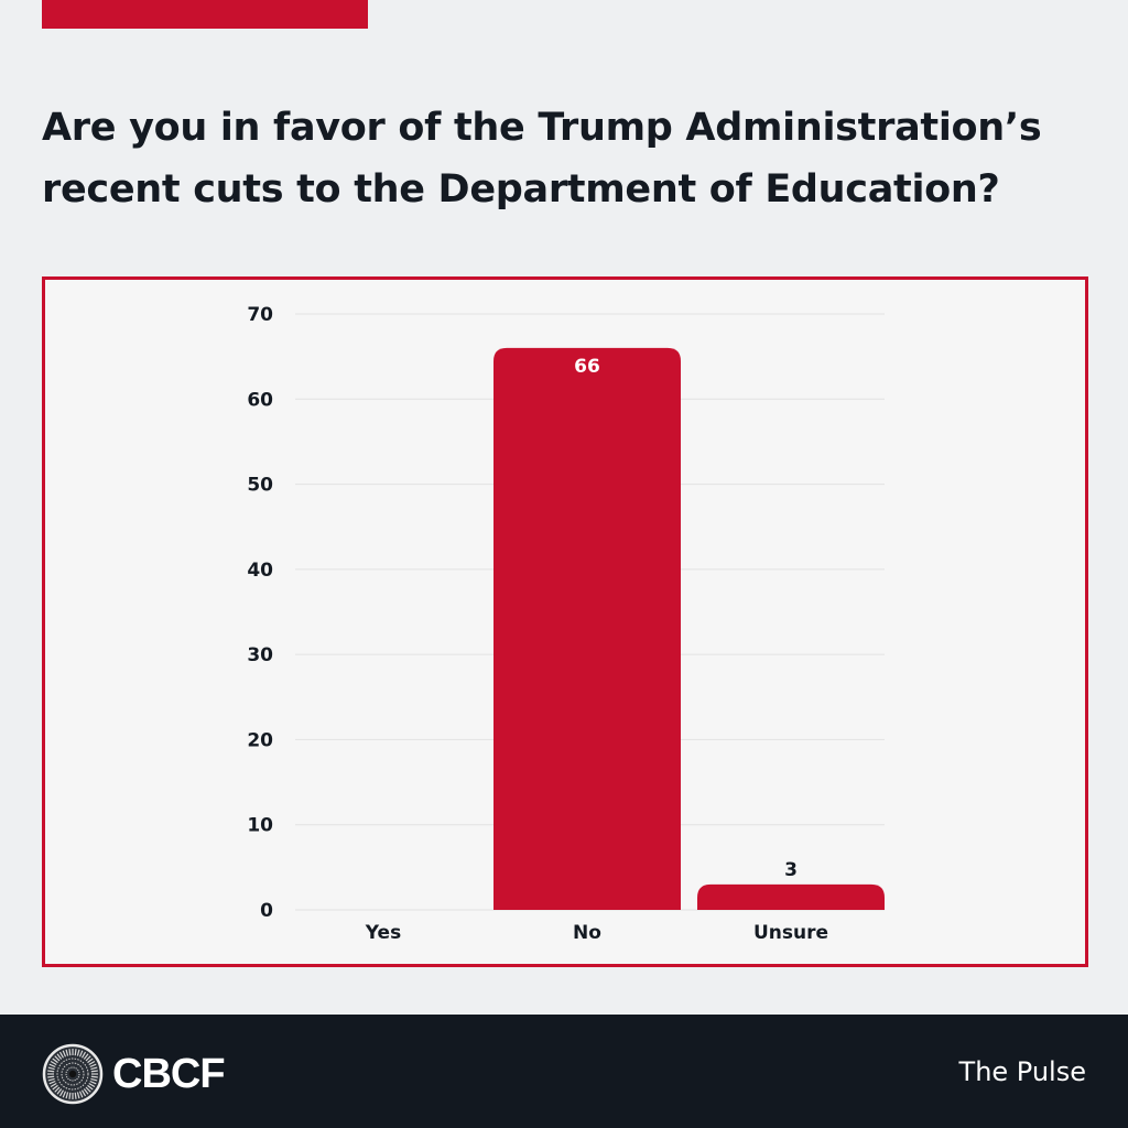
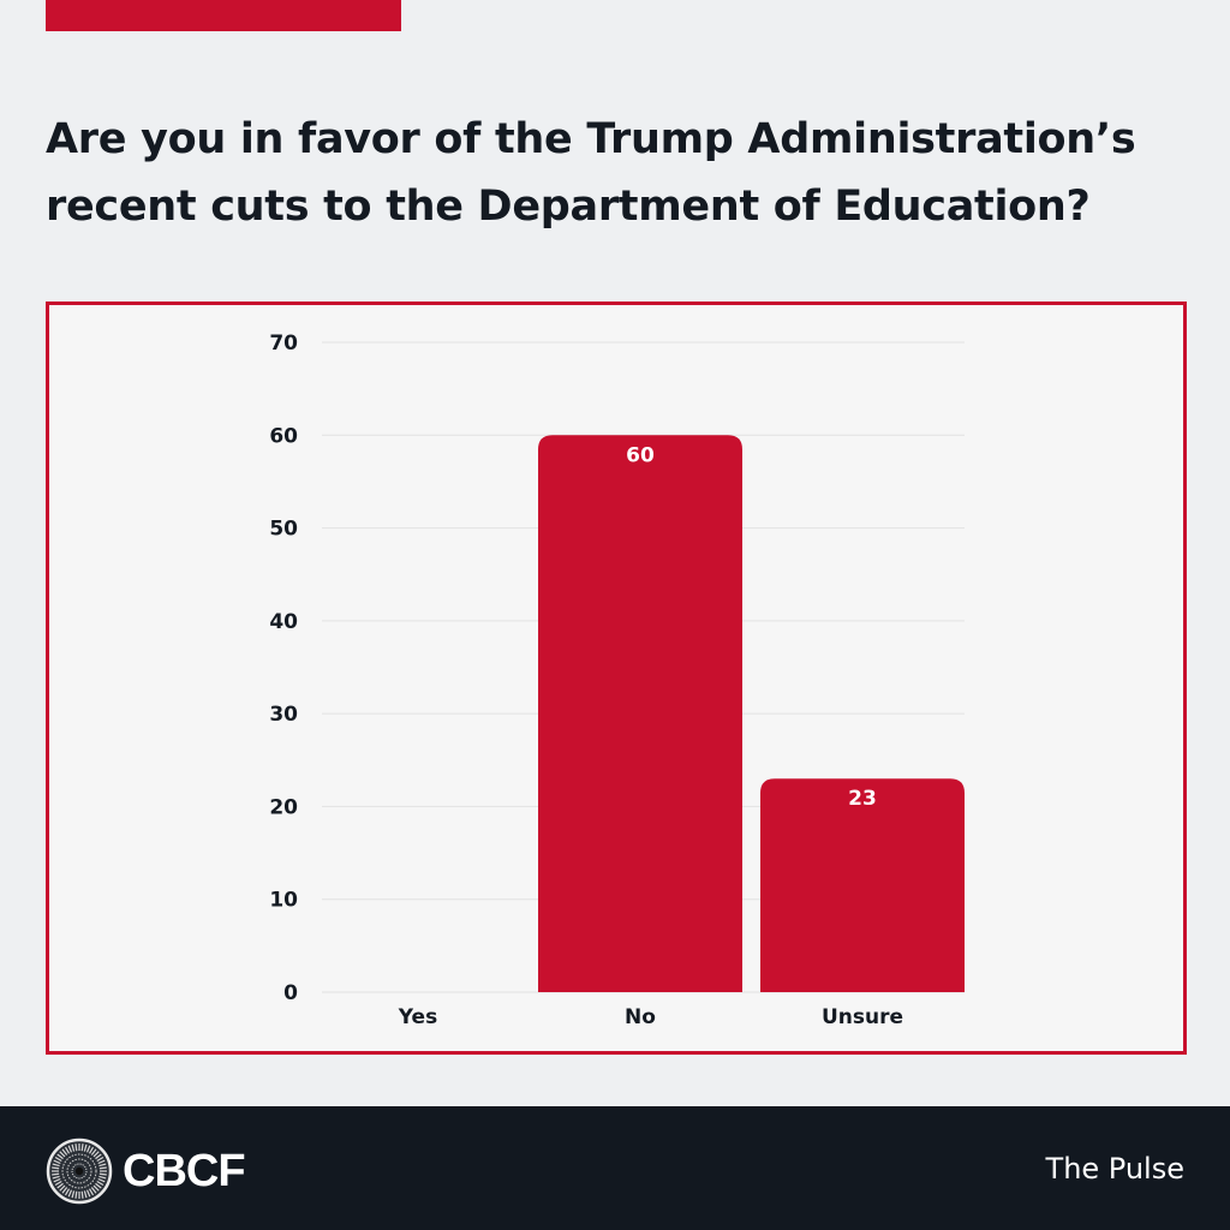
No: 66 -> 60
Unsure: 3 -> 23
